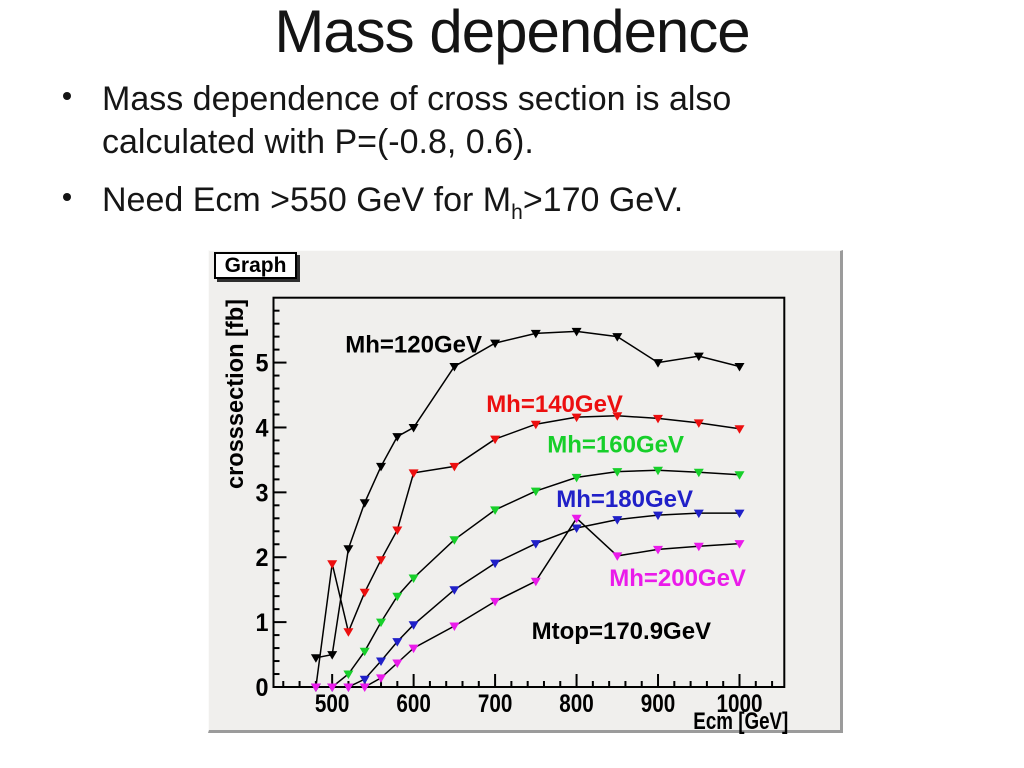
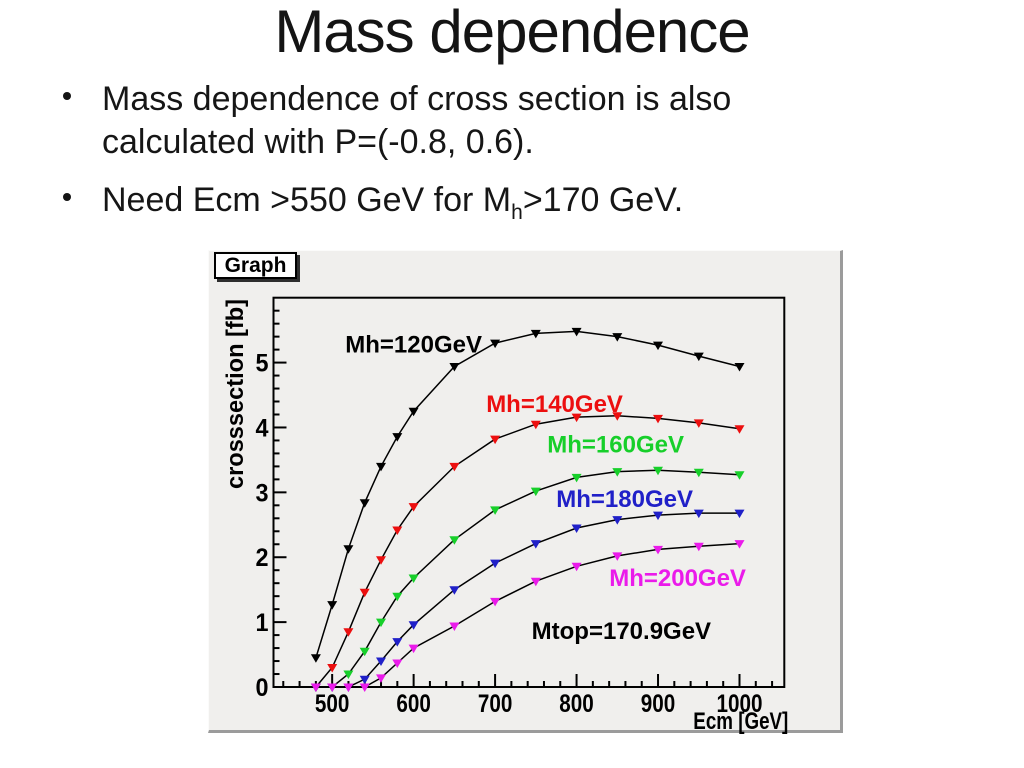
Mh=120GeV/500: 0.5 -> 1.3
Mh=140GeV/500: 1.9 -> 0.3
Mh=120GeV/600: 4.0 -> 4.2
Mh=140GeV/600: 3.3 -> 2.8
Mh=200GeV/800: 2.6 -> 1.9
Mh=120GeV/900: 5.0 -> 5.3
